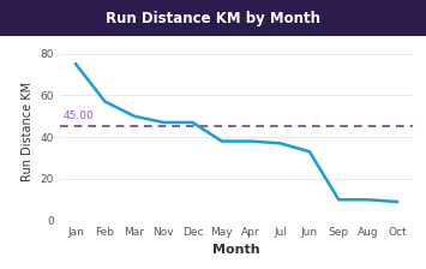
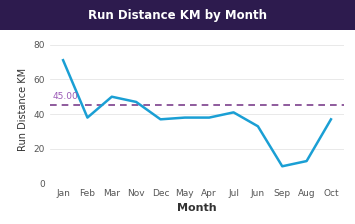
Jan: 75 -> 71
Feb: 57 -> 38
Dec: 47 -> 37
Jul: 37 -> 41
Aug: 10 -> 13
Oct: 9 -> 37
